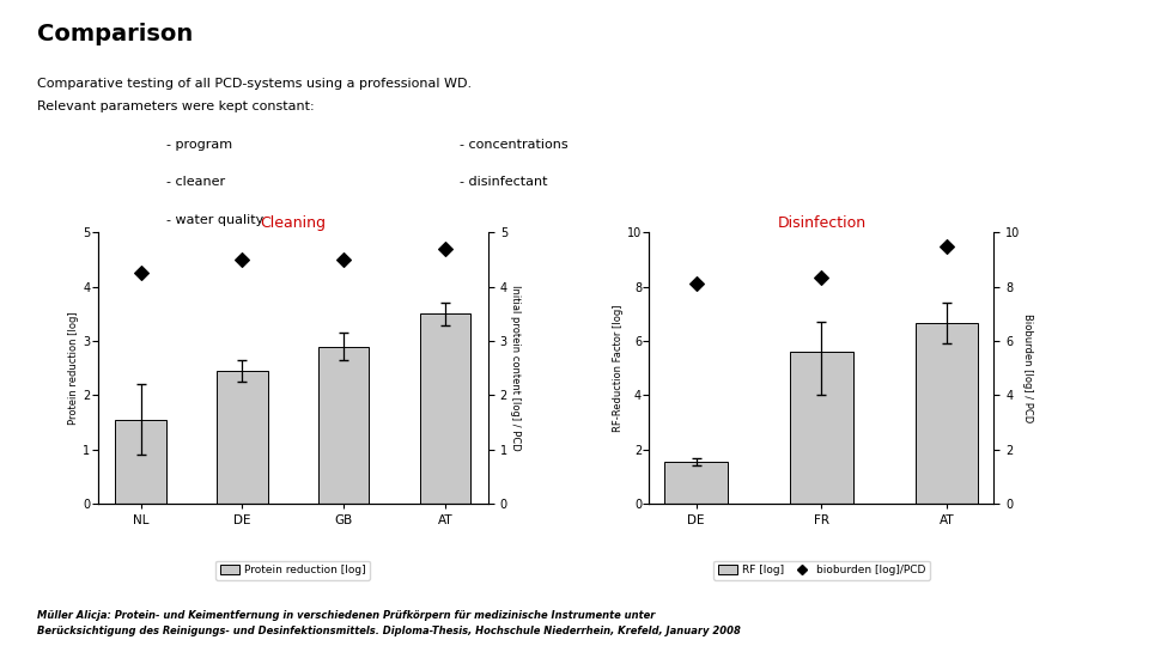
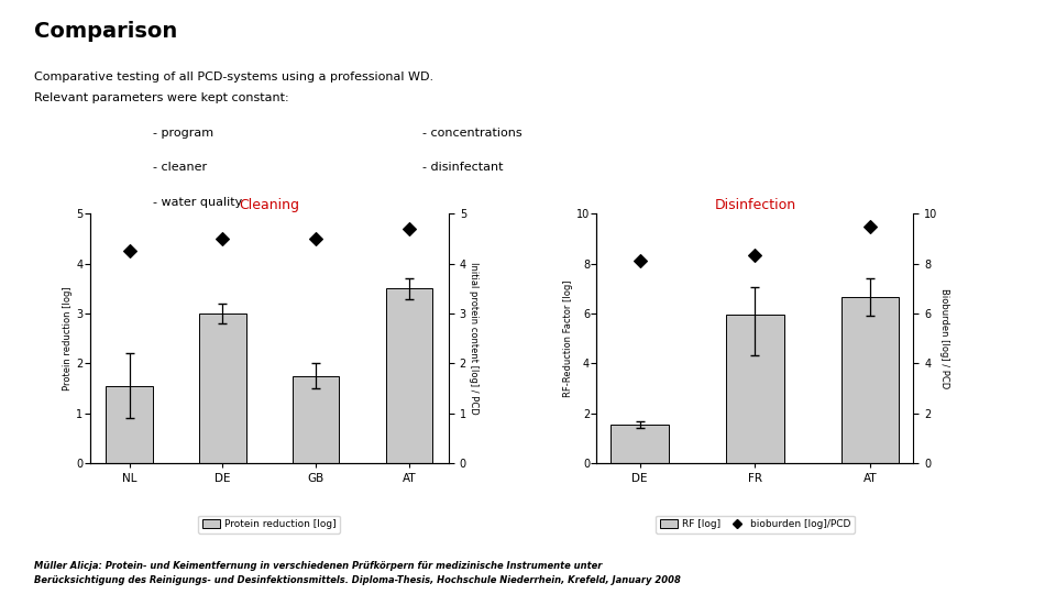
Cleaning/Protein reduction [log]/DE: 2.45 -> 3.00
Cleaning/Protein reduction [log]/GB: 2.90 -> 1.75
Disinfection/RF [log]/FR: 5.60 -> 5.95
